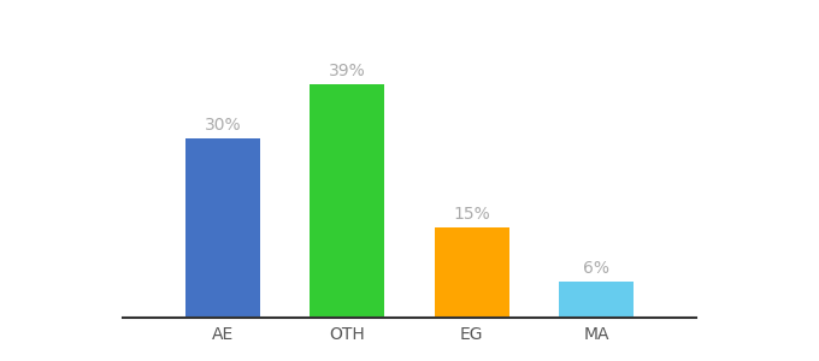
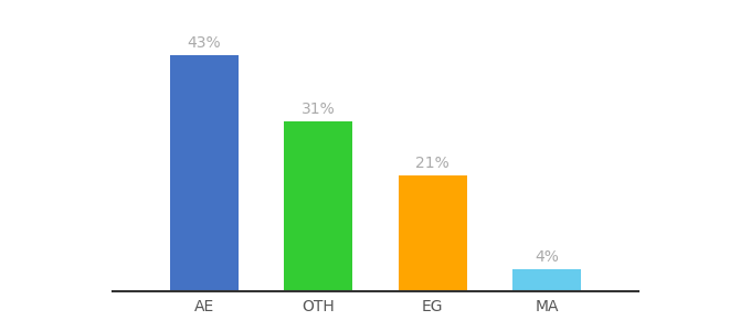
AE: 30% -> 43%
OTH: 39% -> 31%
EG: 15% -> 21%
MA: 6% -> 4%
